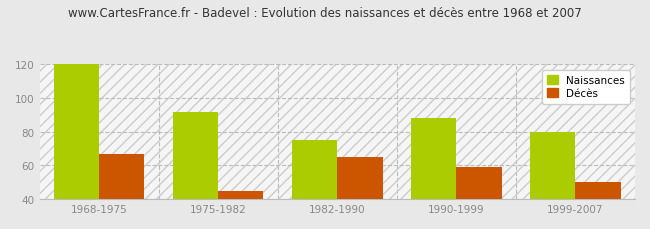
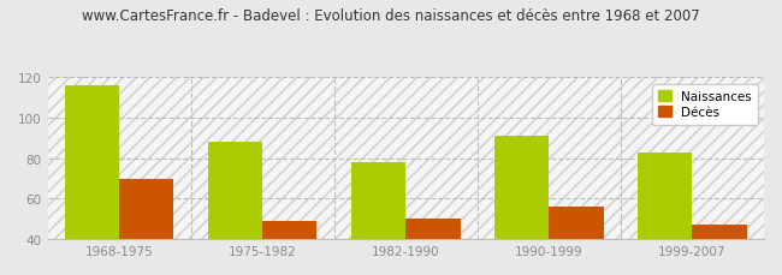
Naissances/1968-1975: 120 -> 116
Décès/1968-1975: 67 -> 70
Naissances/1975-1982: 92 -> 88
Décès/1975-1982: 45 -> 49
Naissances/1982-1990: 75 -> 78
Décès/1982-1990: 65 -> 50
Naissances/1990-1999: 88 -> 91
Décès/1990-1999: 59 -> 56
Naissances/1999-2007: 80 -> 83
Décès/1999-2007: 50 -> 47
